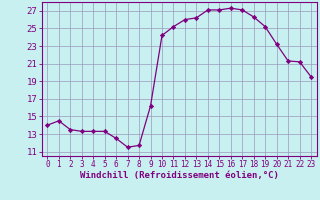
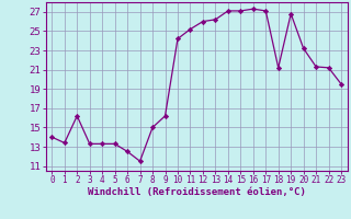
1: 14.5 -> 13.4
2: 13.5 -> 16.2
8: 11.7 -> 15.0
18: 26.3 -> 21.2
19: 25.2 -> 26.8
